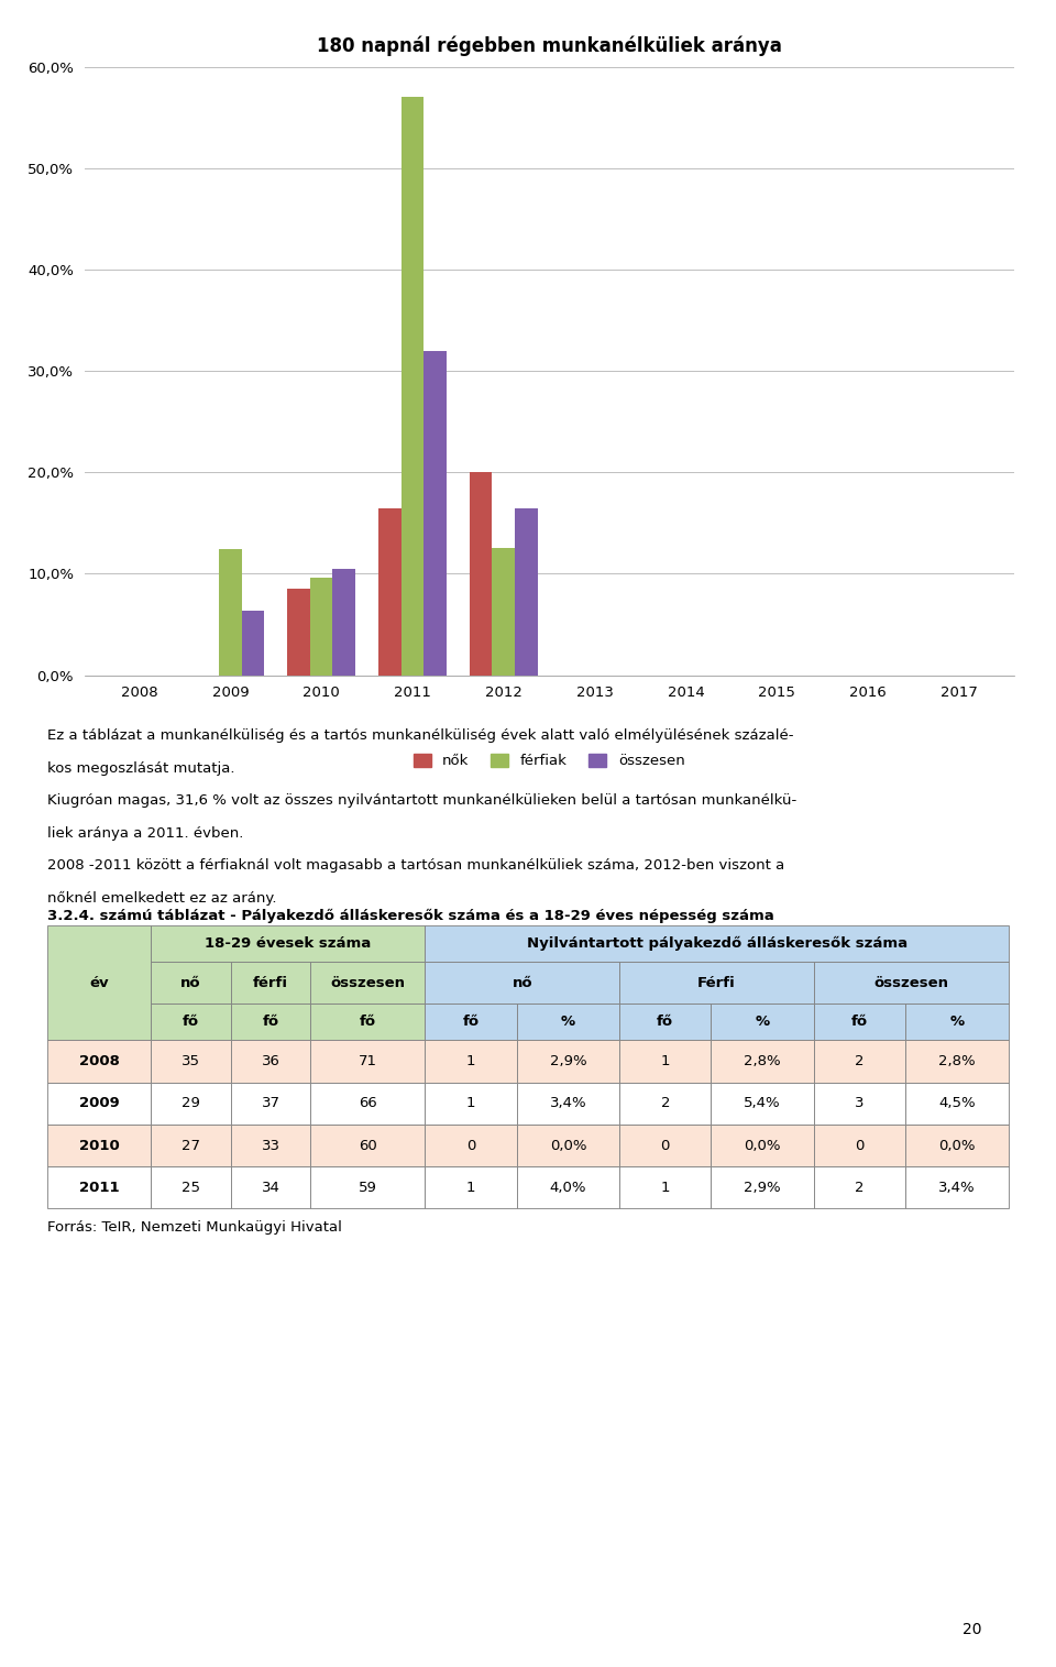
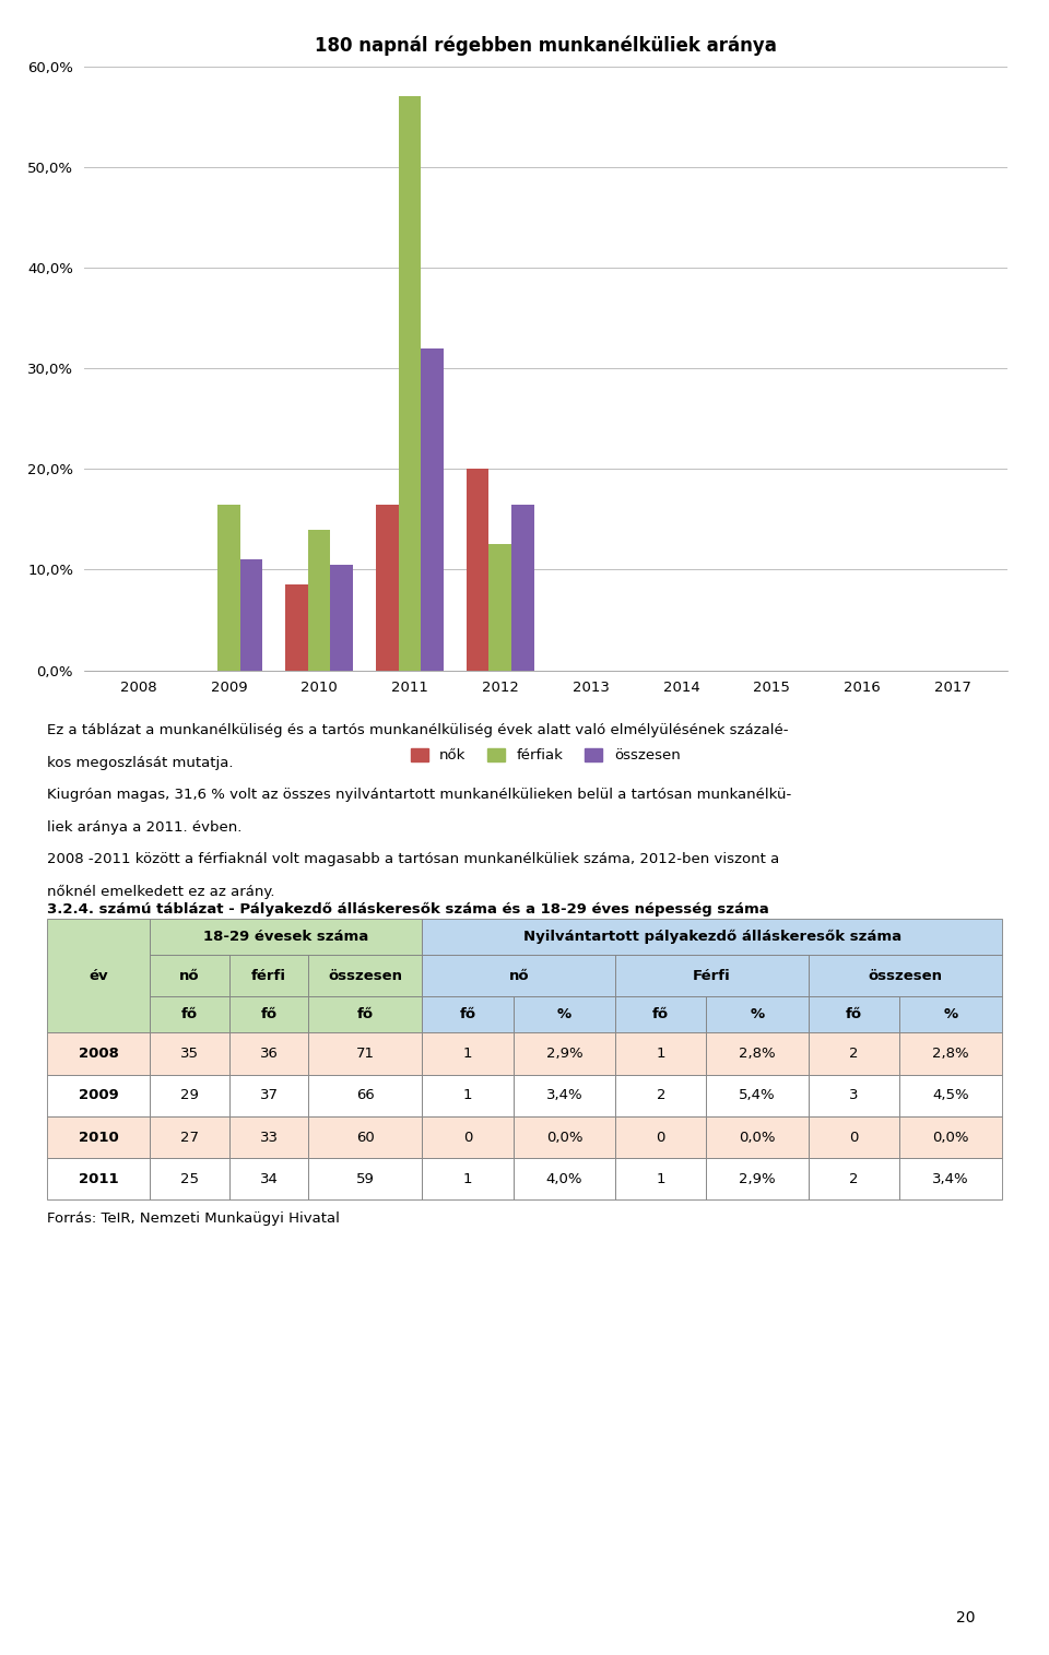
férfiak/2009: 12,4% -> 16,5%
összesen/2009: 6,4% -> 11,0%
férfiak/2010: 9,6% -> 14,0%
